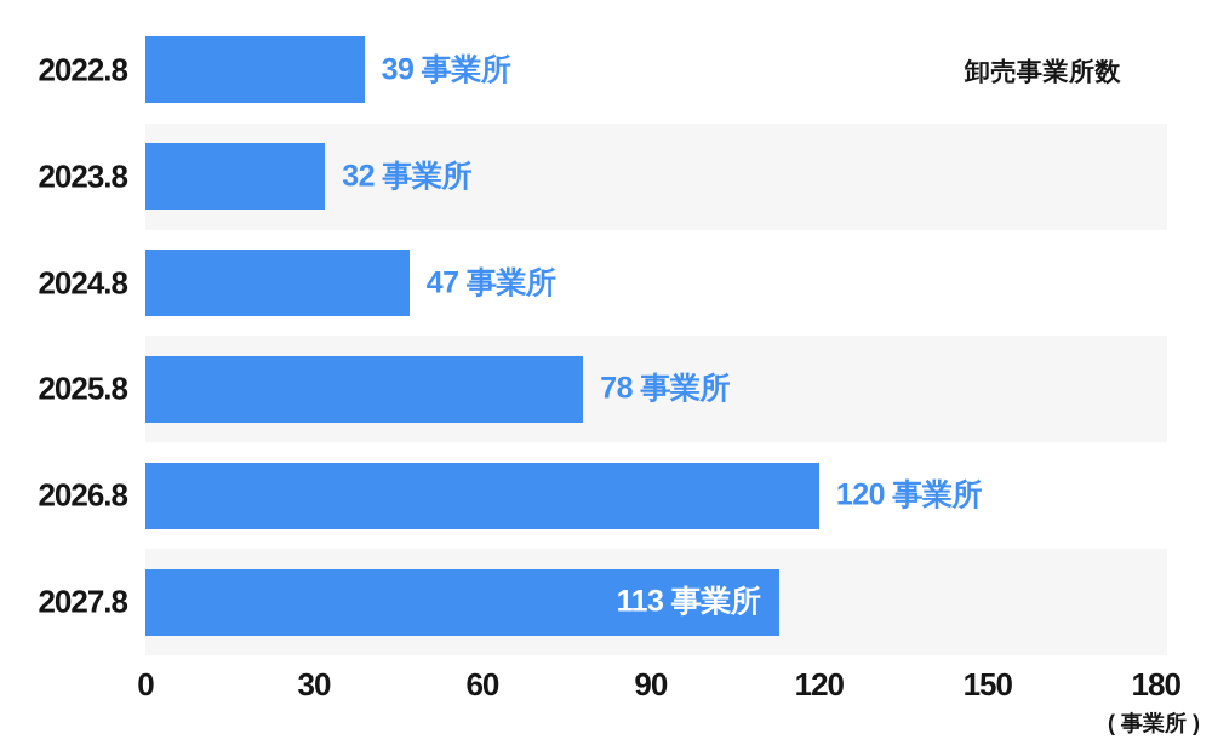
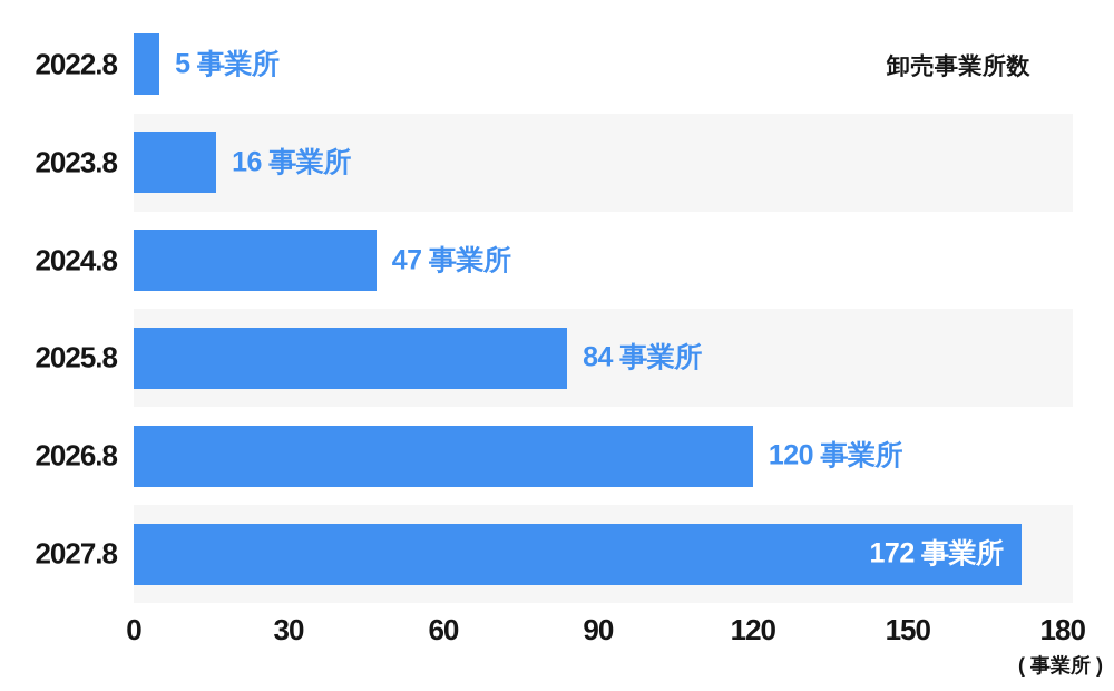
2022.8: 39 -> 5
2023.8: 32 -> 16
2025.8: 78 -> 84
2027.8: 113 -> 172
